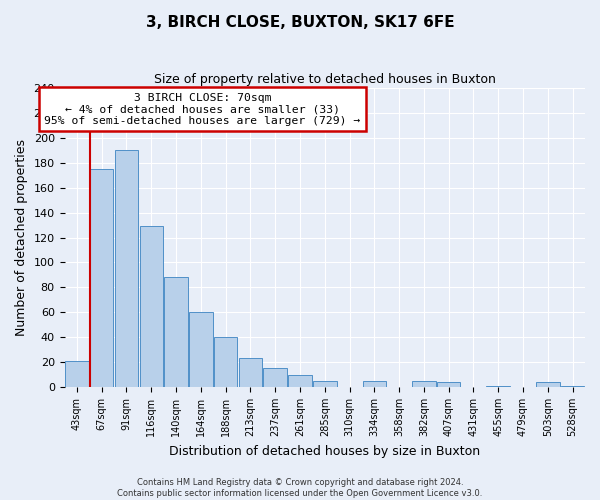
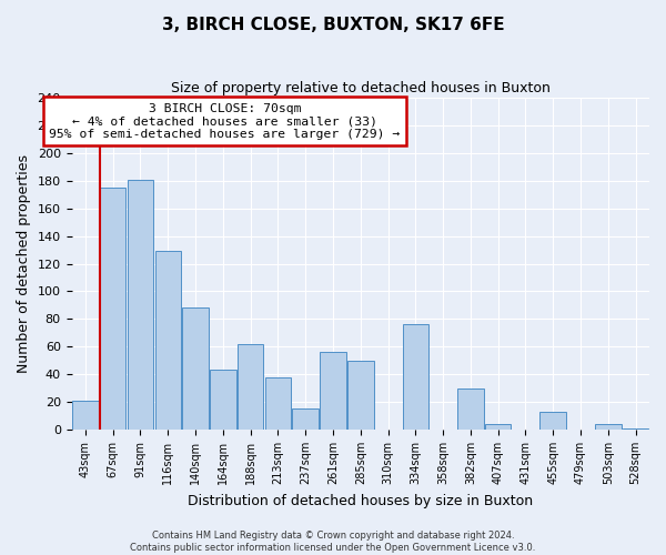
91sqm: 190 -> 181
164sqm: 60 -> 43
188sqm: 40 -> 62
213sqm: 23 -> 38
261sqm: 10 -> 56
285sqm: 5 -> 50
334sqm: 5 -> 76
382sqm: 5 -> 30
455sqm: 1 -> 13
